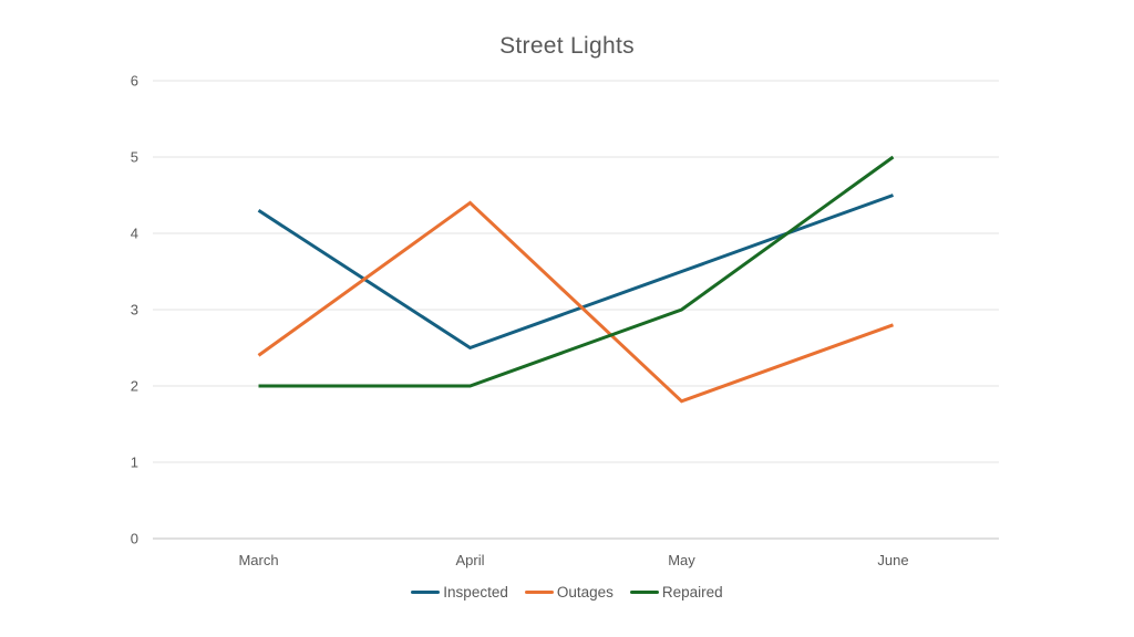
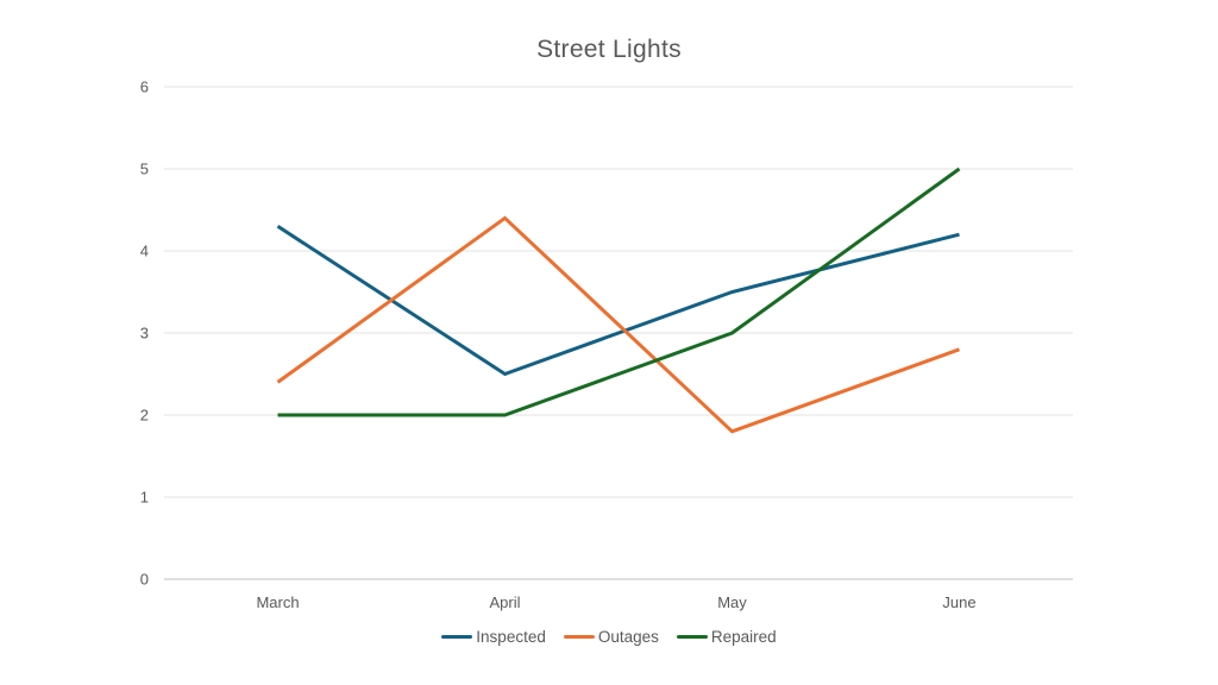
Inspected/June: 4.5 -> 4.2
